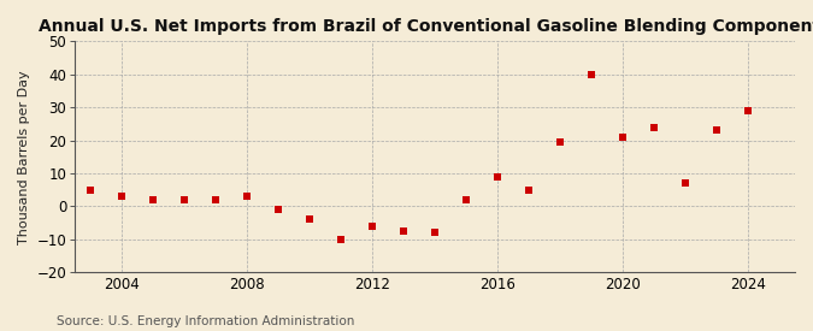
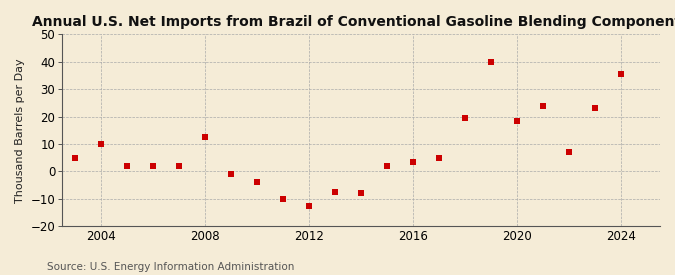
2004: 3.0 -> 10.0
2008: 3.0 -> 12.5
2012: -6.0 -> -12.5
2016: 9.0 -> 3.5
2020: 21.0 -> 18.5
2024: 29.0 -> 35.5
